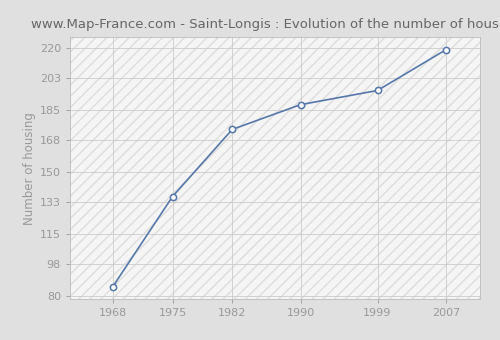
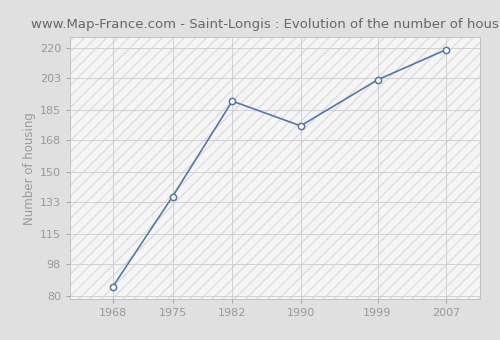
1982: 174 -> 190
1990: 188 -> 176
1999: 196 -> 202
